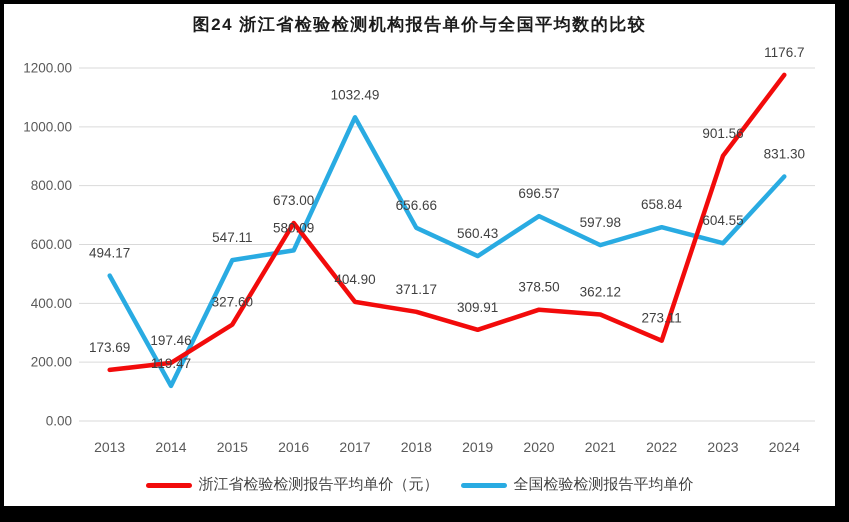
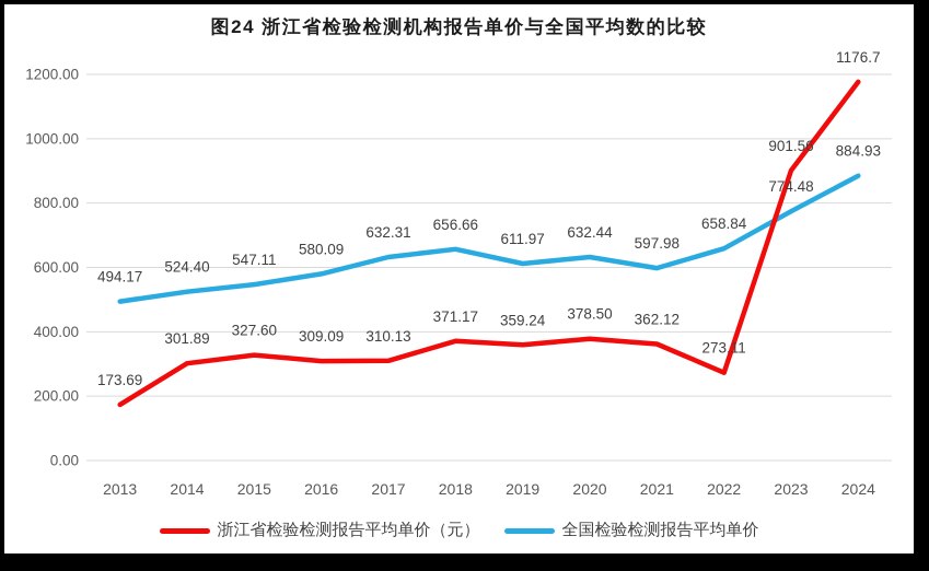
浙江省检验检测报告平均单价（元）/2014: 197.46 -> 301.89
全国检验检测报告平均单价/2014: 119.47 -> 524.40
浙江省检验检测报告平均单价（元）/2016: 673.00 -> 309.09
浙江省检验检测报告平均单价（元）/2017: 404.90 -> 310.13
全国检验检测报告平均单价/2017: 1032.49 -> 632.31
浙江省检验检测报告平均单价（元）/2019: 309.91 -> 359.24
全国检验检测报告平均单价/2019: 560.43 -> 611.97
全国检验检测报告平均单价/2020: 696.57 -> 632.44
全国检验检测报告平均单价/2023: 604.55 -> 774.48
全国检验检测报告平均单价/2024: 831.30 -> 884.93
